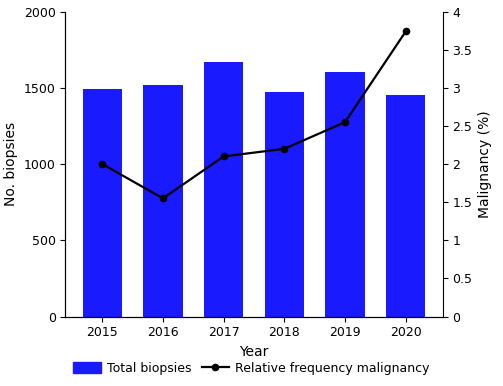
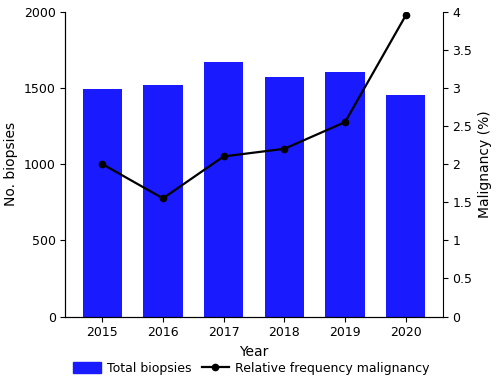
Total biopsies/2018: 1470 -> 1570
Relative frequency malignancy/2020: 3.74 -> 3.95
